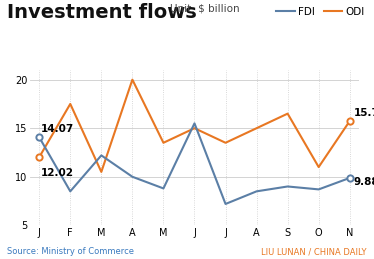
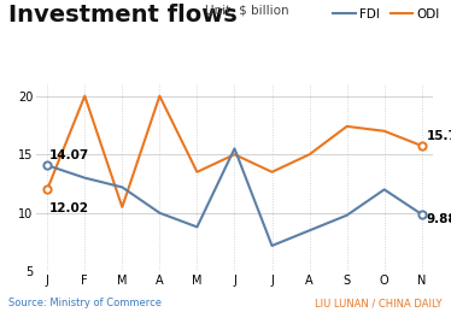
FDI/F: 8.5 -> 13.0
ODI/F: 17.5 -> 20.0
FDI/S: 9.0 -> 9.8
ODI/S: 16.5 -> 17.4
FDI/O: 8.7 -> 12.0
ODI/O: 11.0 -> 17.0
